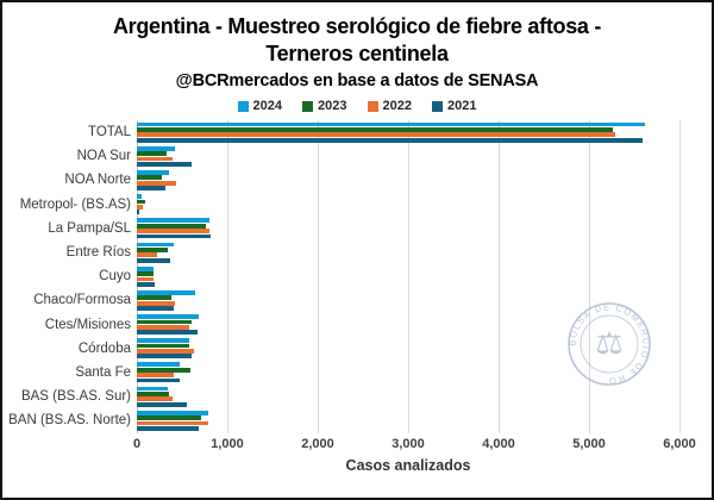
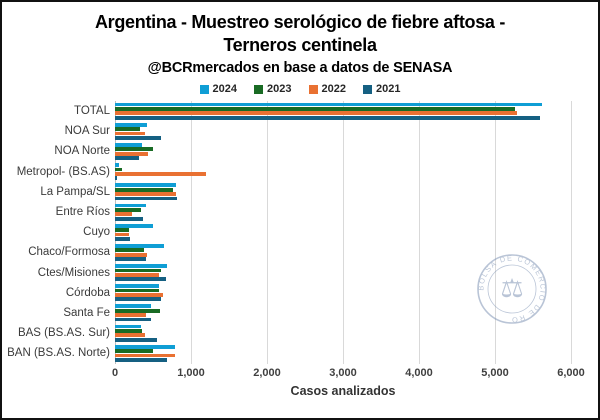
2023/NOA Norte: 300 -> 500
2022/Metropol- (BS.AS): 100 -> 1200
2024/Cuyo: 200 -> 500
2023/BAN (BS.AS. Norte): 700 -> 500
